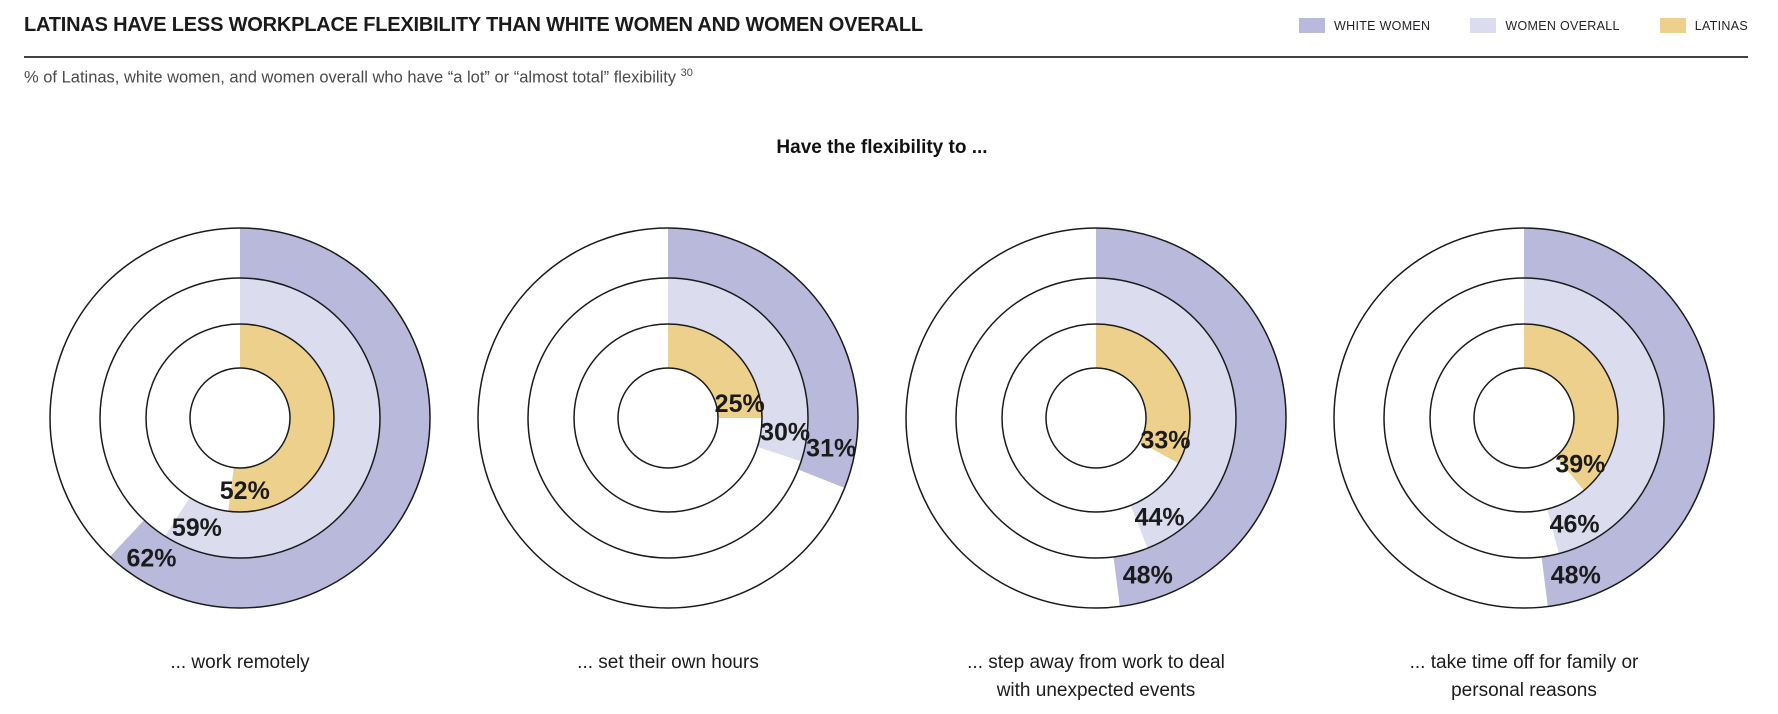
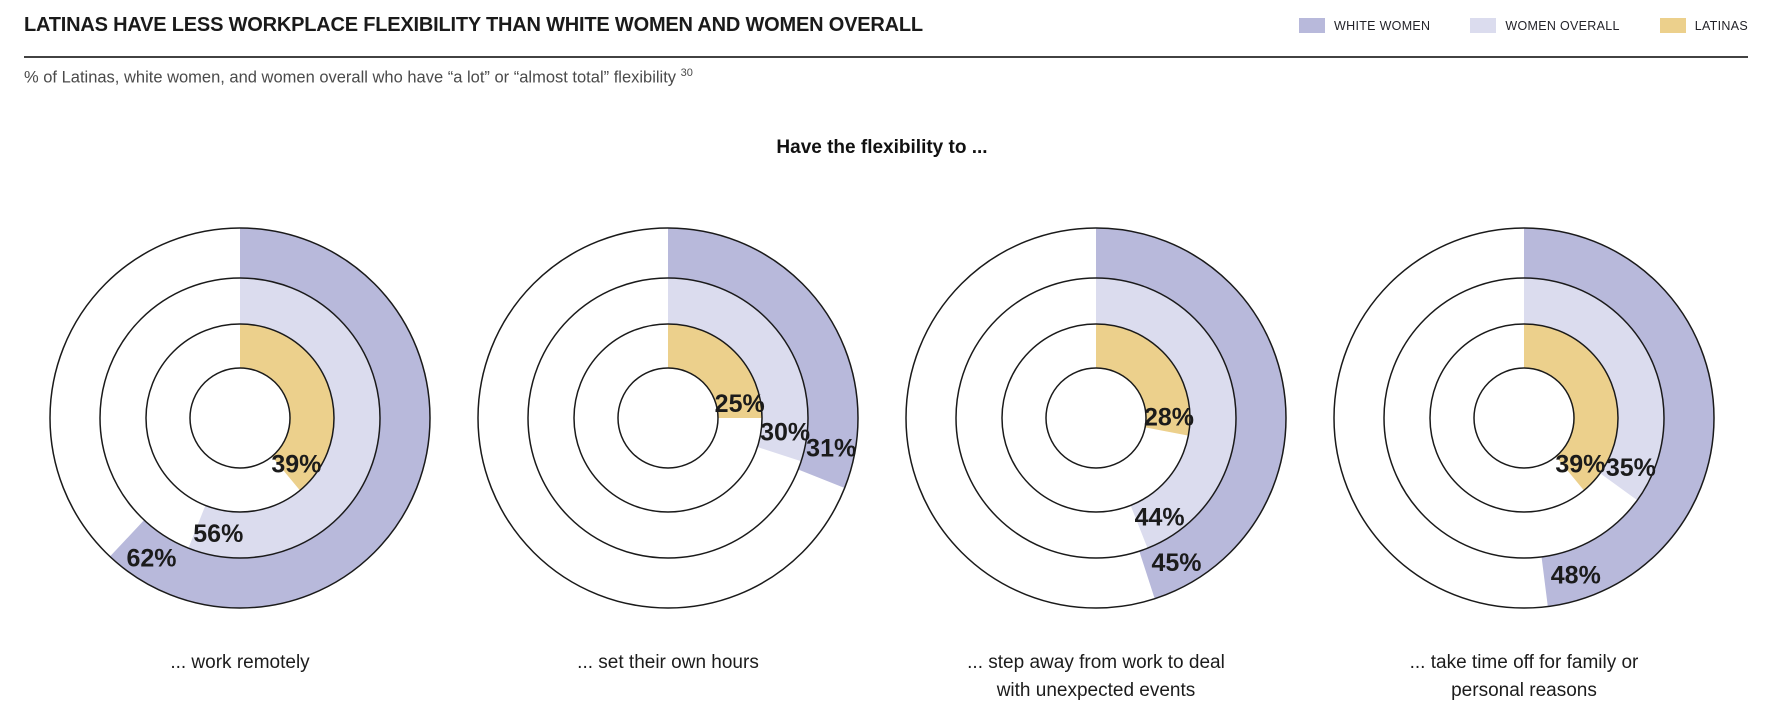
WOMEN OVERALL/... work remotely: 59% -> 56%
LATINAS/... work remotely: 52% -> 39%
WHITE WOMEN/... step away from work to deal with unexpected events: 48% -> 45%
LATINAS/... step away from work to deal with unexpected events: 33% -> 28%
WOMEN OVERALL/... take time off for family or personal reasons: 46% -> 35%
